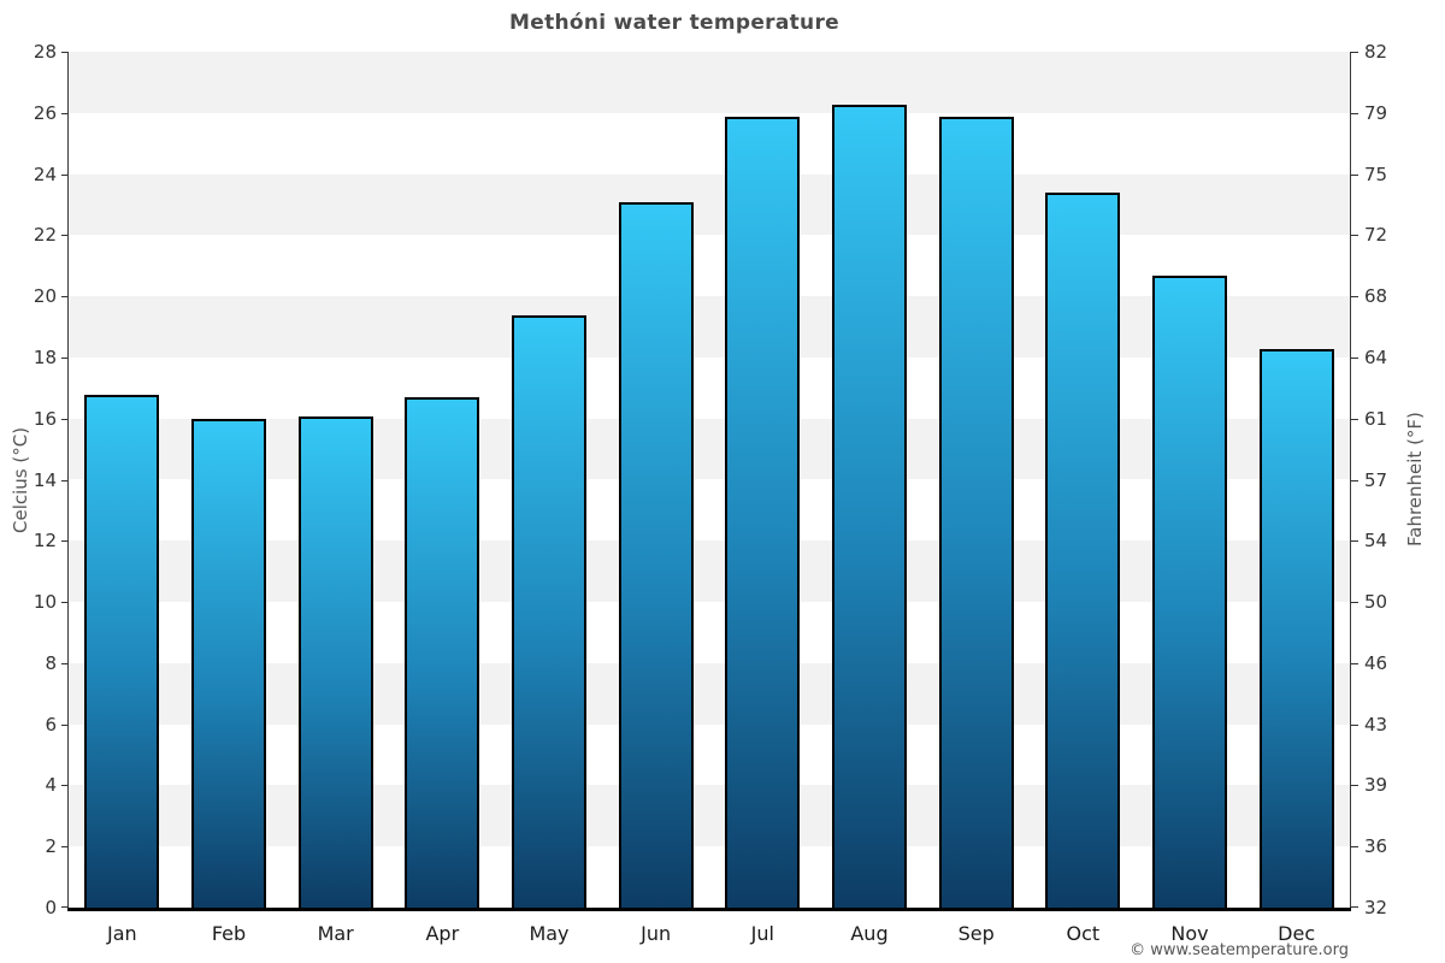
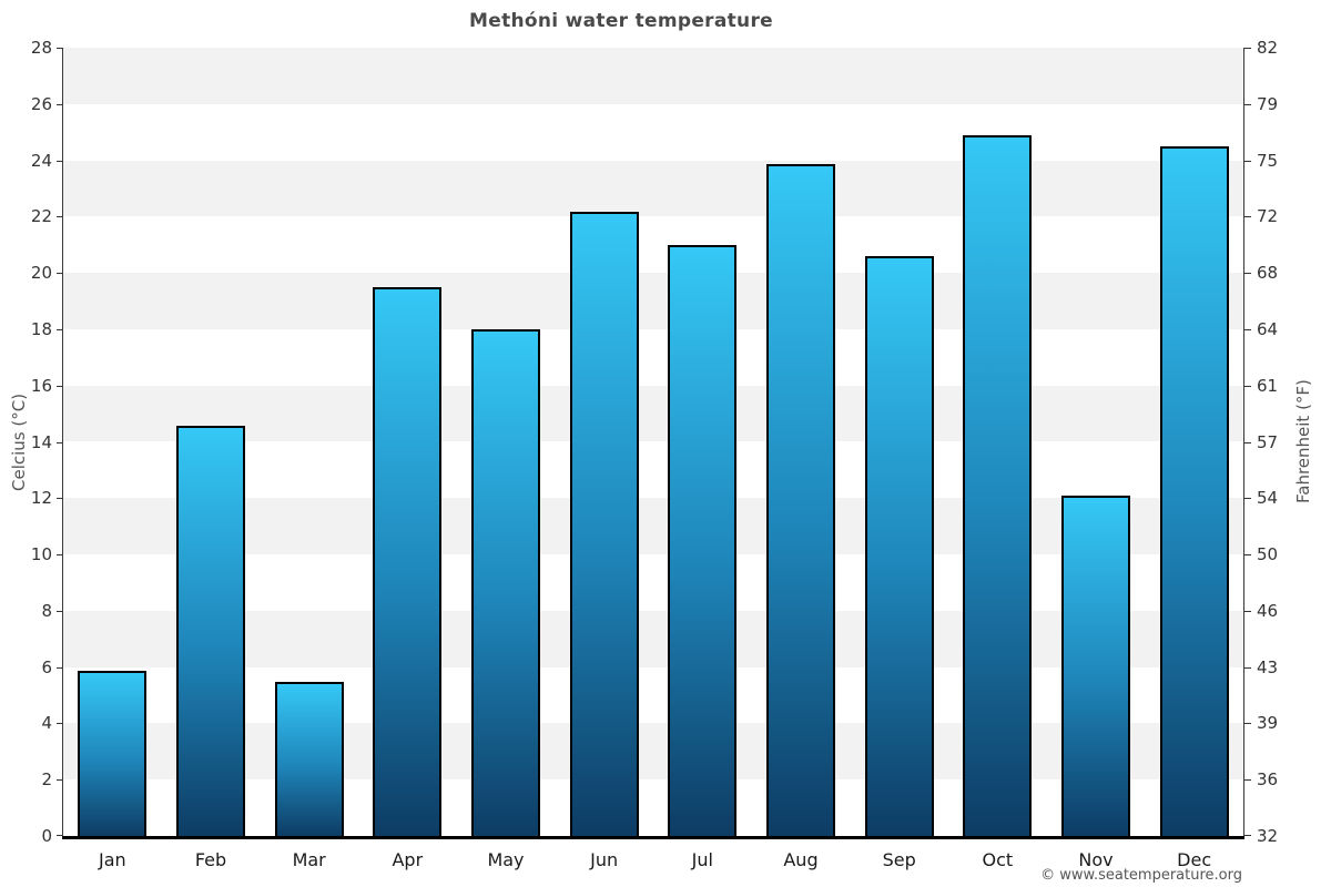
Jan: 16.7 -> 5.8
Feb: 15.9 -> 14.5
Mar: 16.0 -> 5.4
Apr: 16.6 -> 19.4
May: 19.3 -> 17.9
Jun: 23.0 -> 22.1
Jul: 25.8 -> 20.9
Aug: 26.2 -> 23.8
Sep: 25.8 -> 20.5
Oct: 23.3 -> 24.8
Nov: 20.6 -> 12.0
Dec: 18.2 -> 24.4
